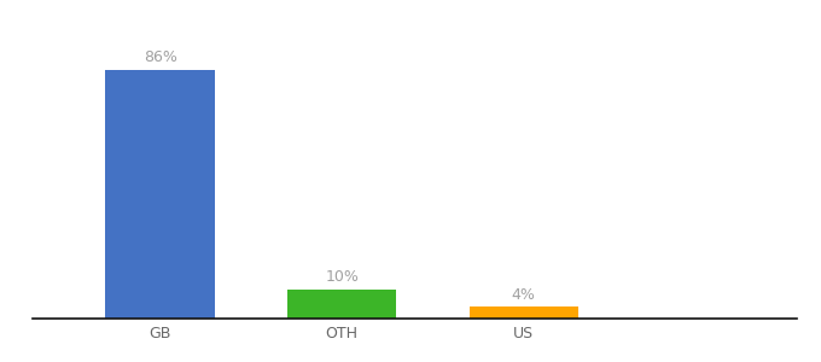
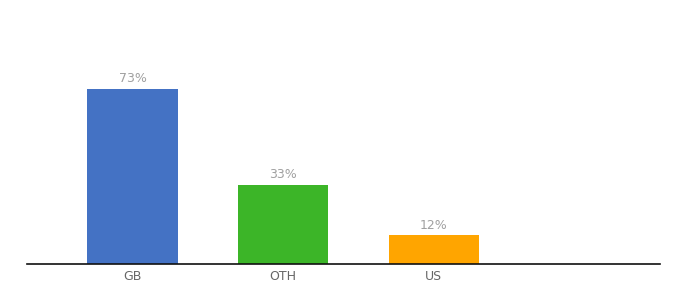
GB: 86% -> 73%
OTH: 10% -> 33%
US: 4% -> 12%
